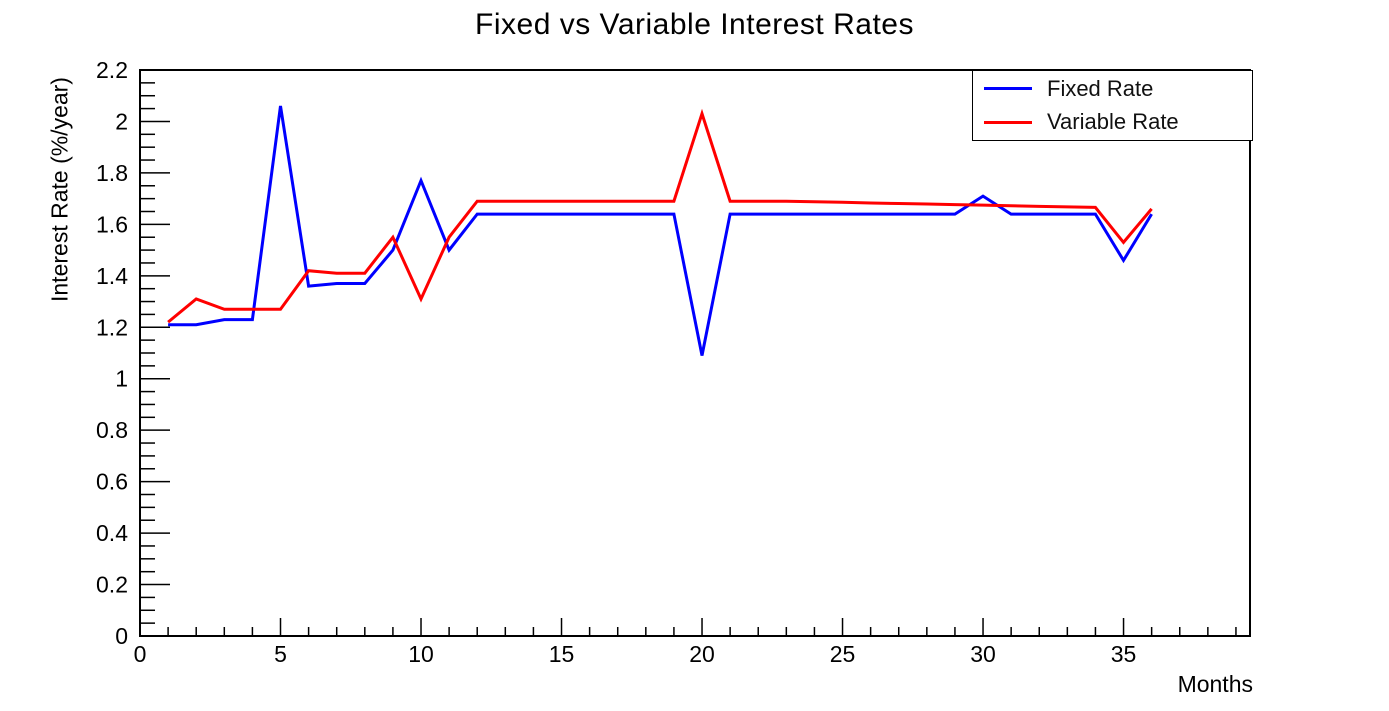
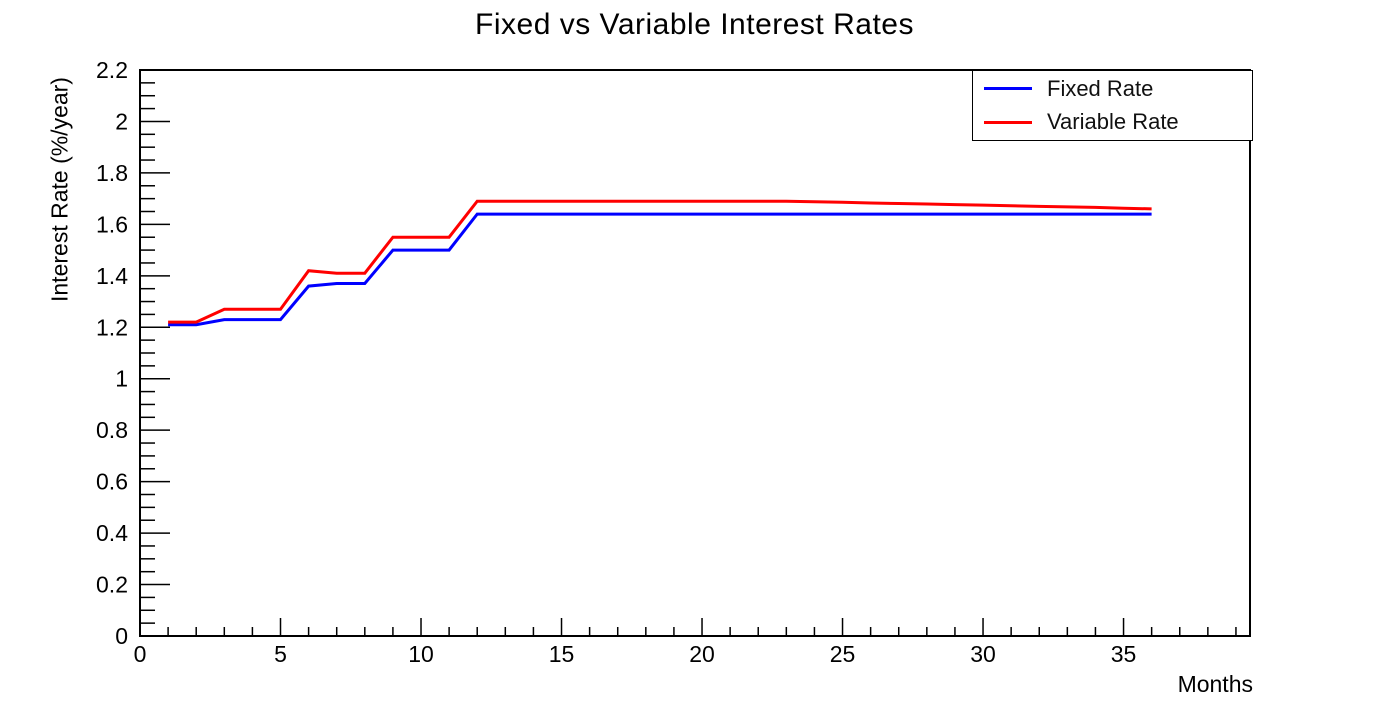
Variable Rate/2: 1.31 -> 1.22
Fixed Rate/5: 2.06 -> 1.23
Fixed Rate/10: 1.77 -> 1.50
Variable Rate/10: 1.31 -> 1.55
Fixed Rate/20: 1.09 -> 1.64
Variable Rate/20: 2.03 -> 1.69
Fixed Rate/30: 1.71 -> 1.64
Fixed Rate/35: 1.46 -> 1.64
Variable Rate/35: 1.53 -> 1.66
